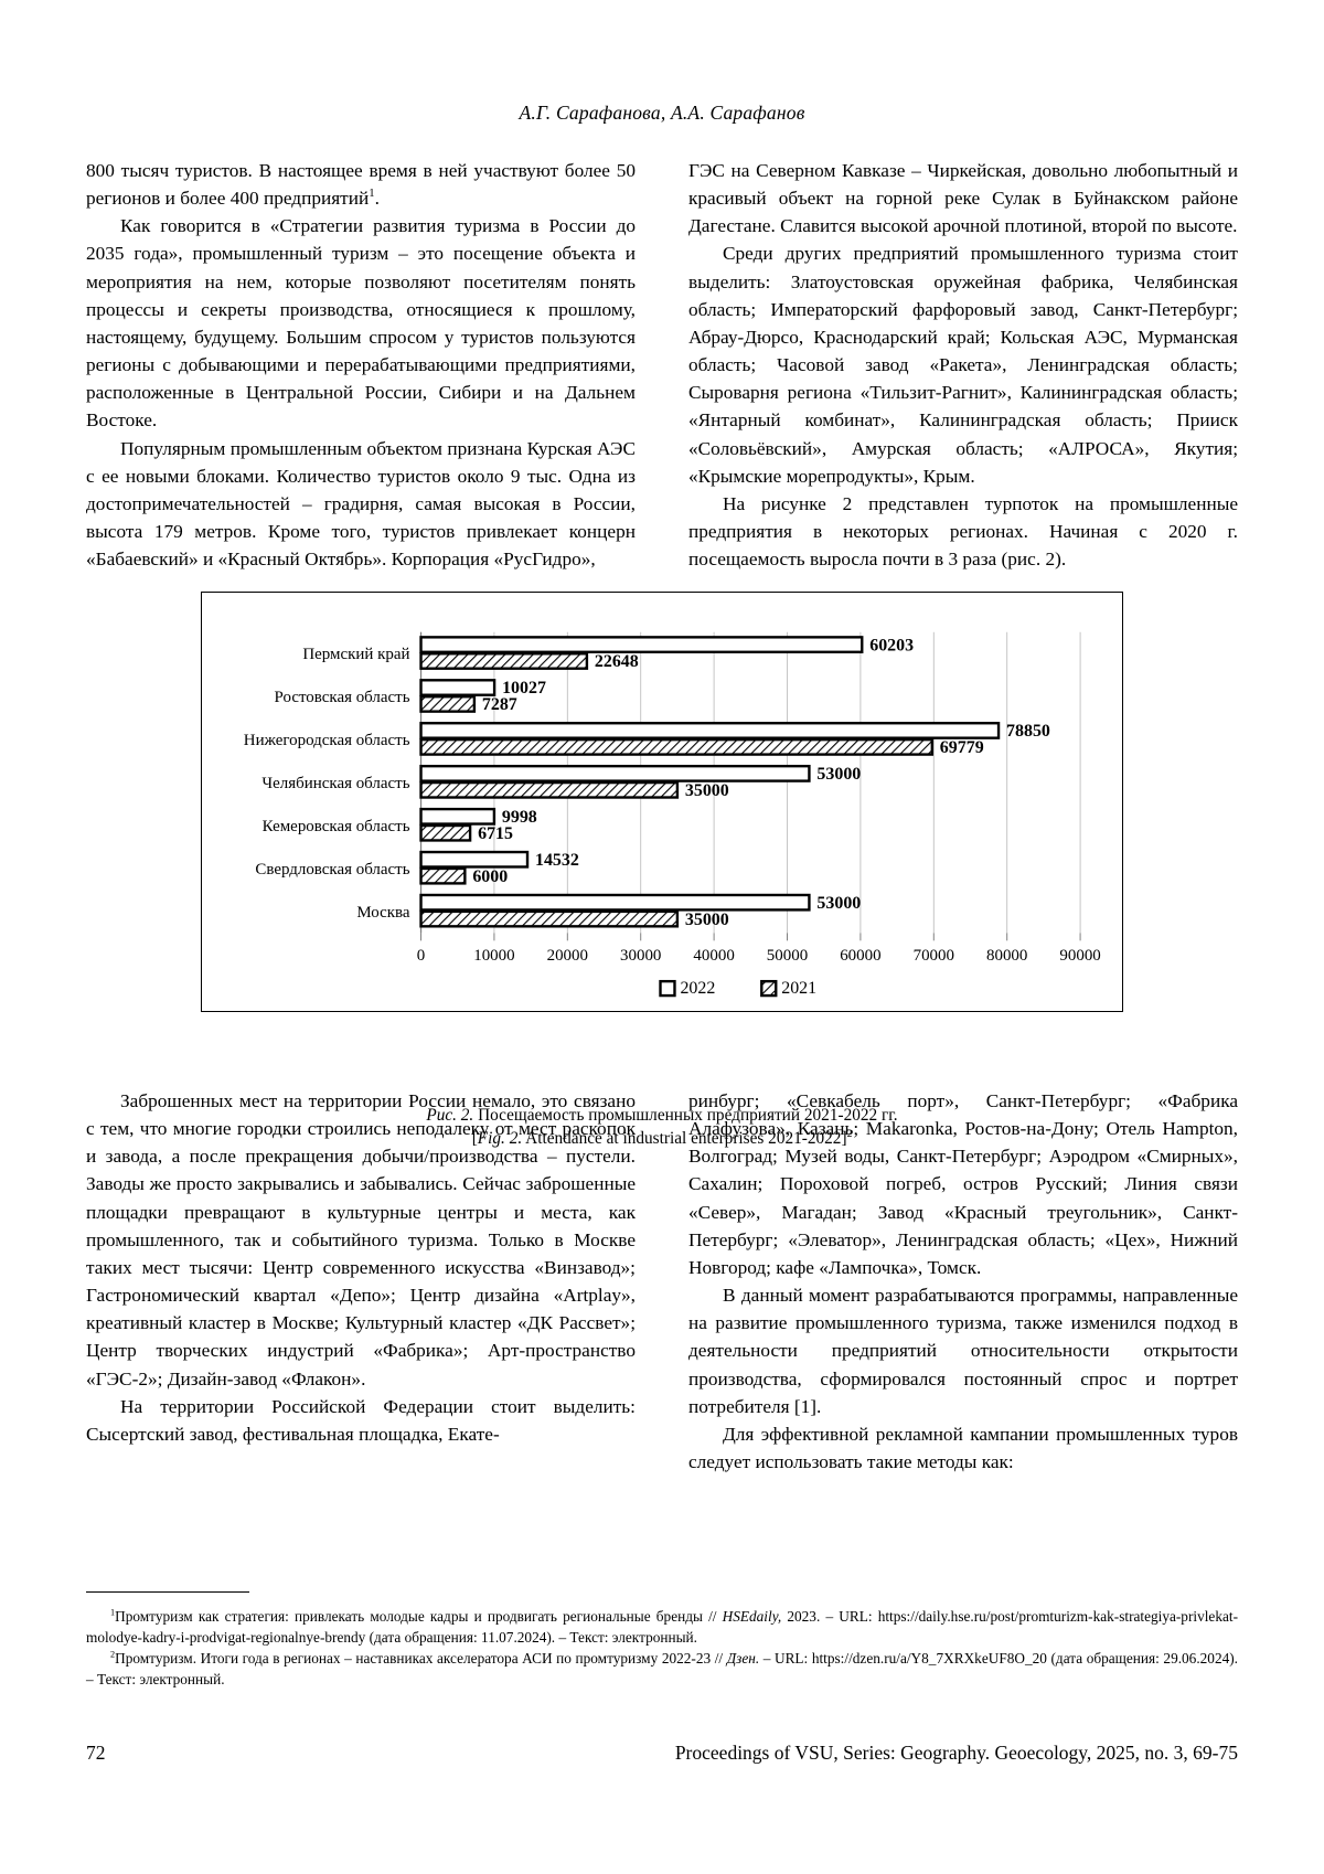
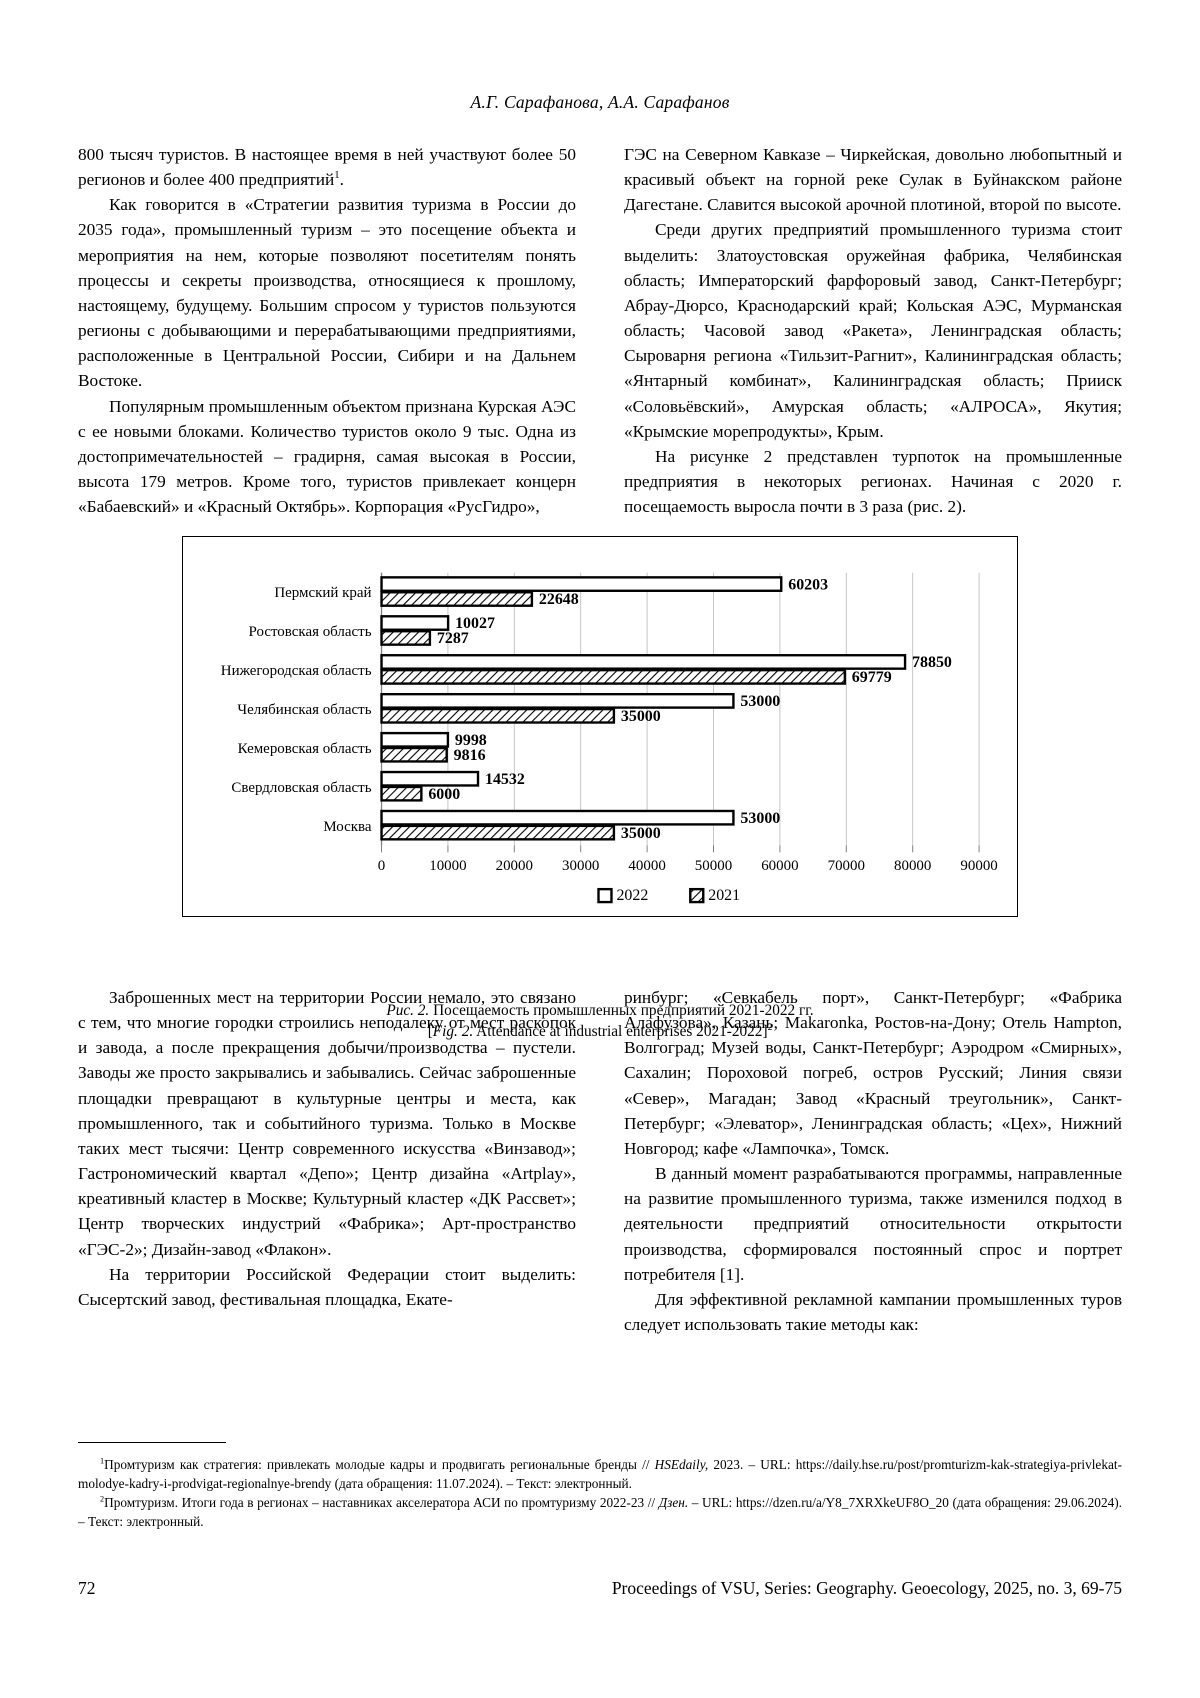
2021/Кемеровская область: 6715 -> 9816
